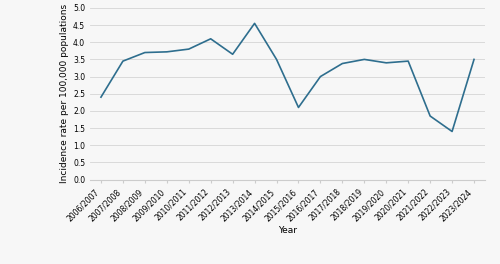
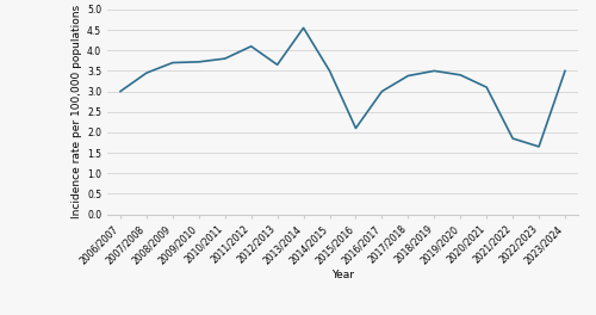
2006/2007: 2.40 -> 3.00
2020/2021: 3.45 -> 3.10
2022/2023: 1.40 -> 1.65
